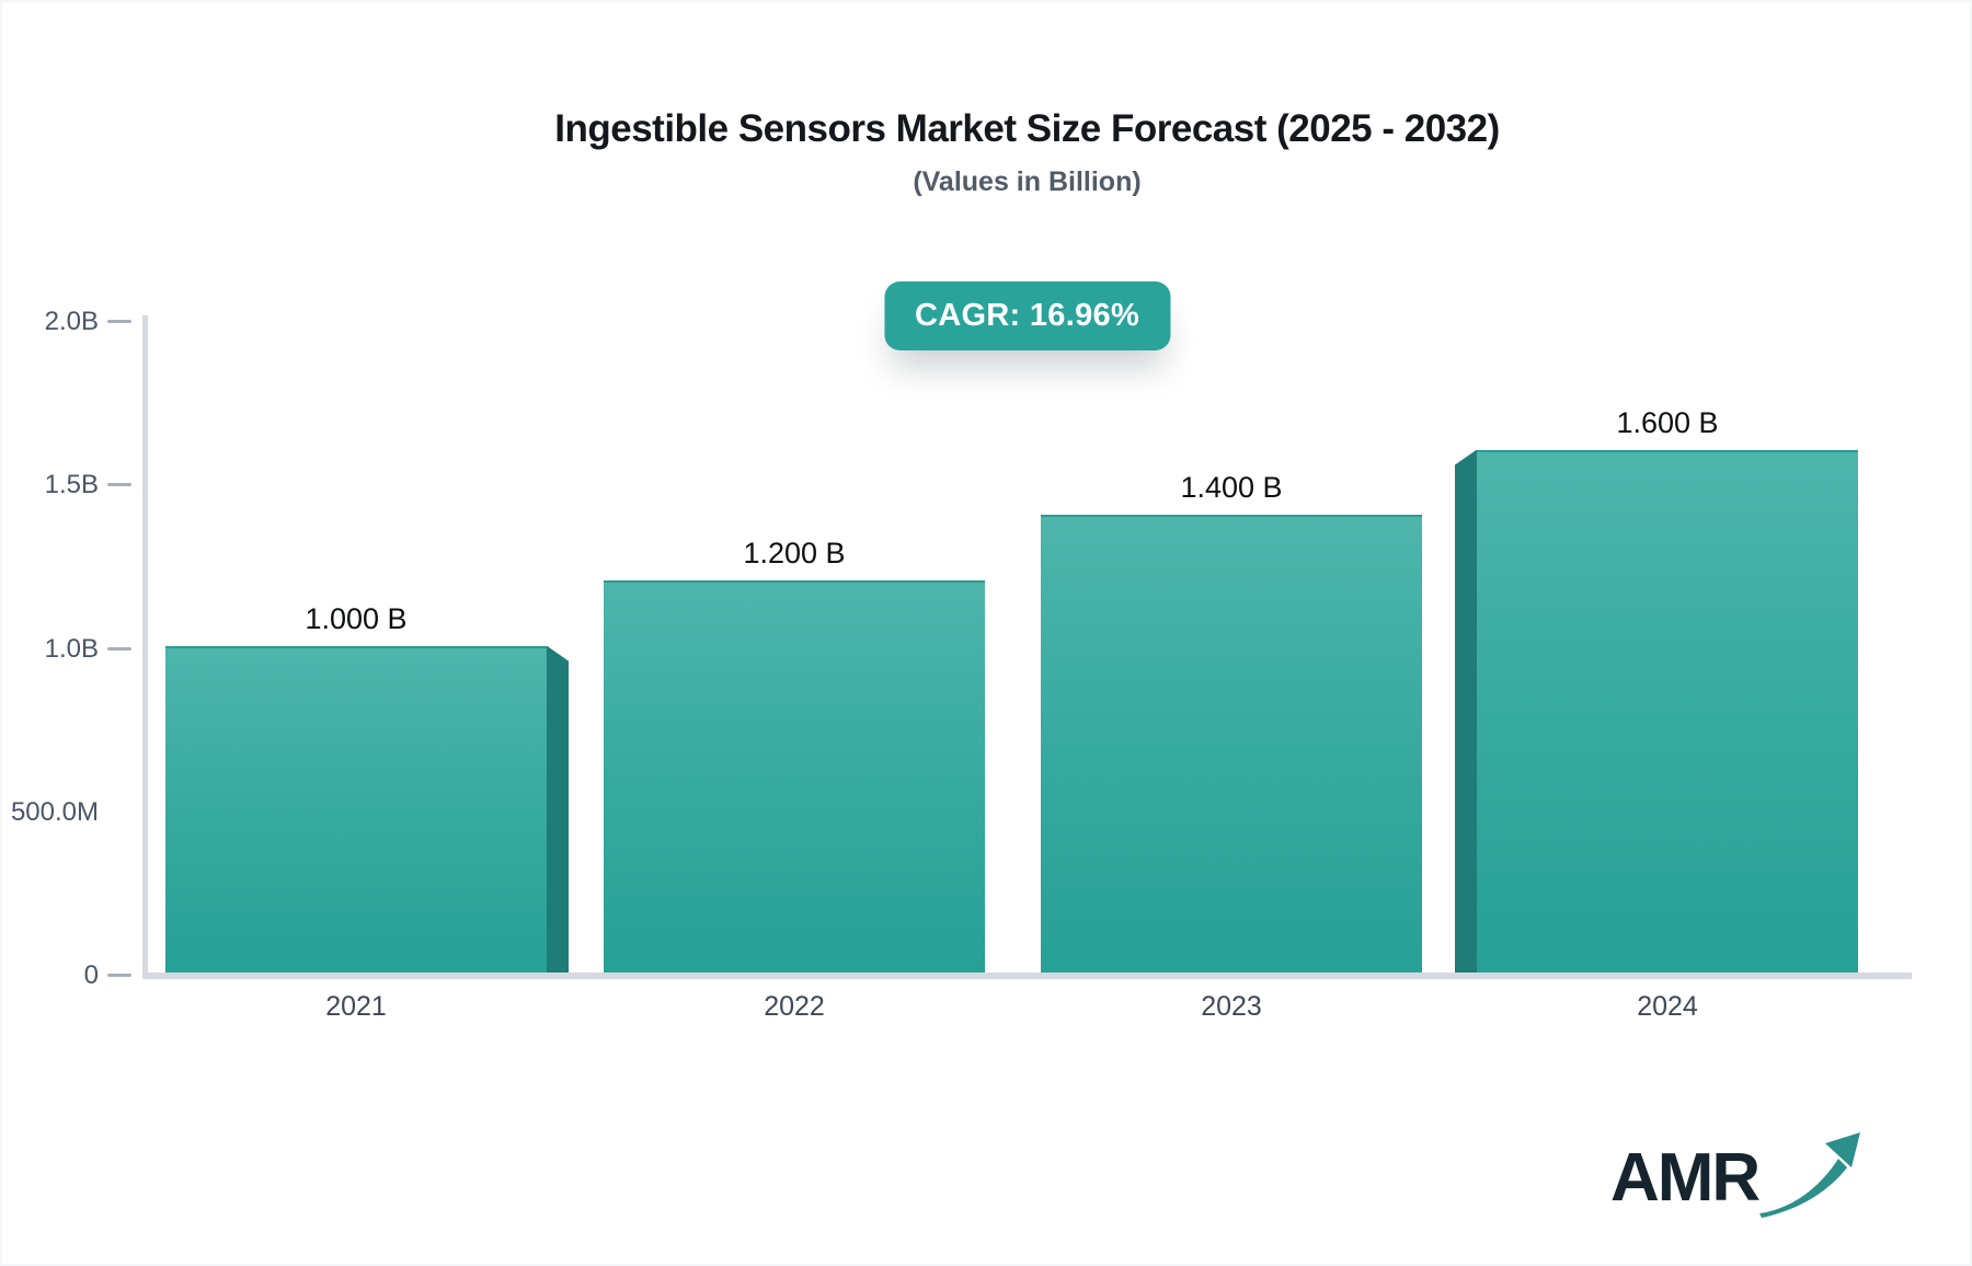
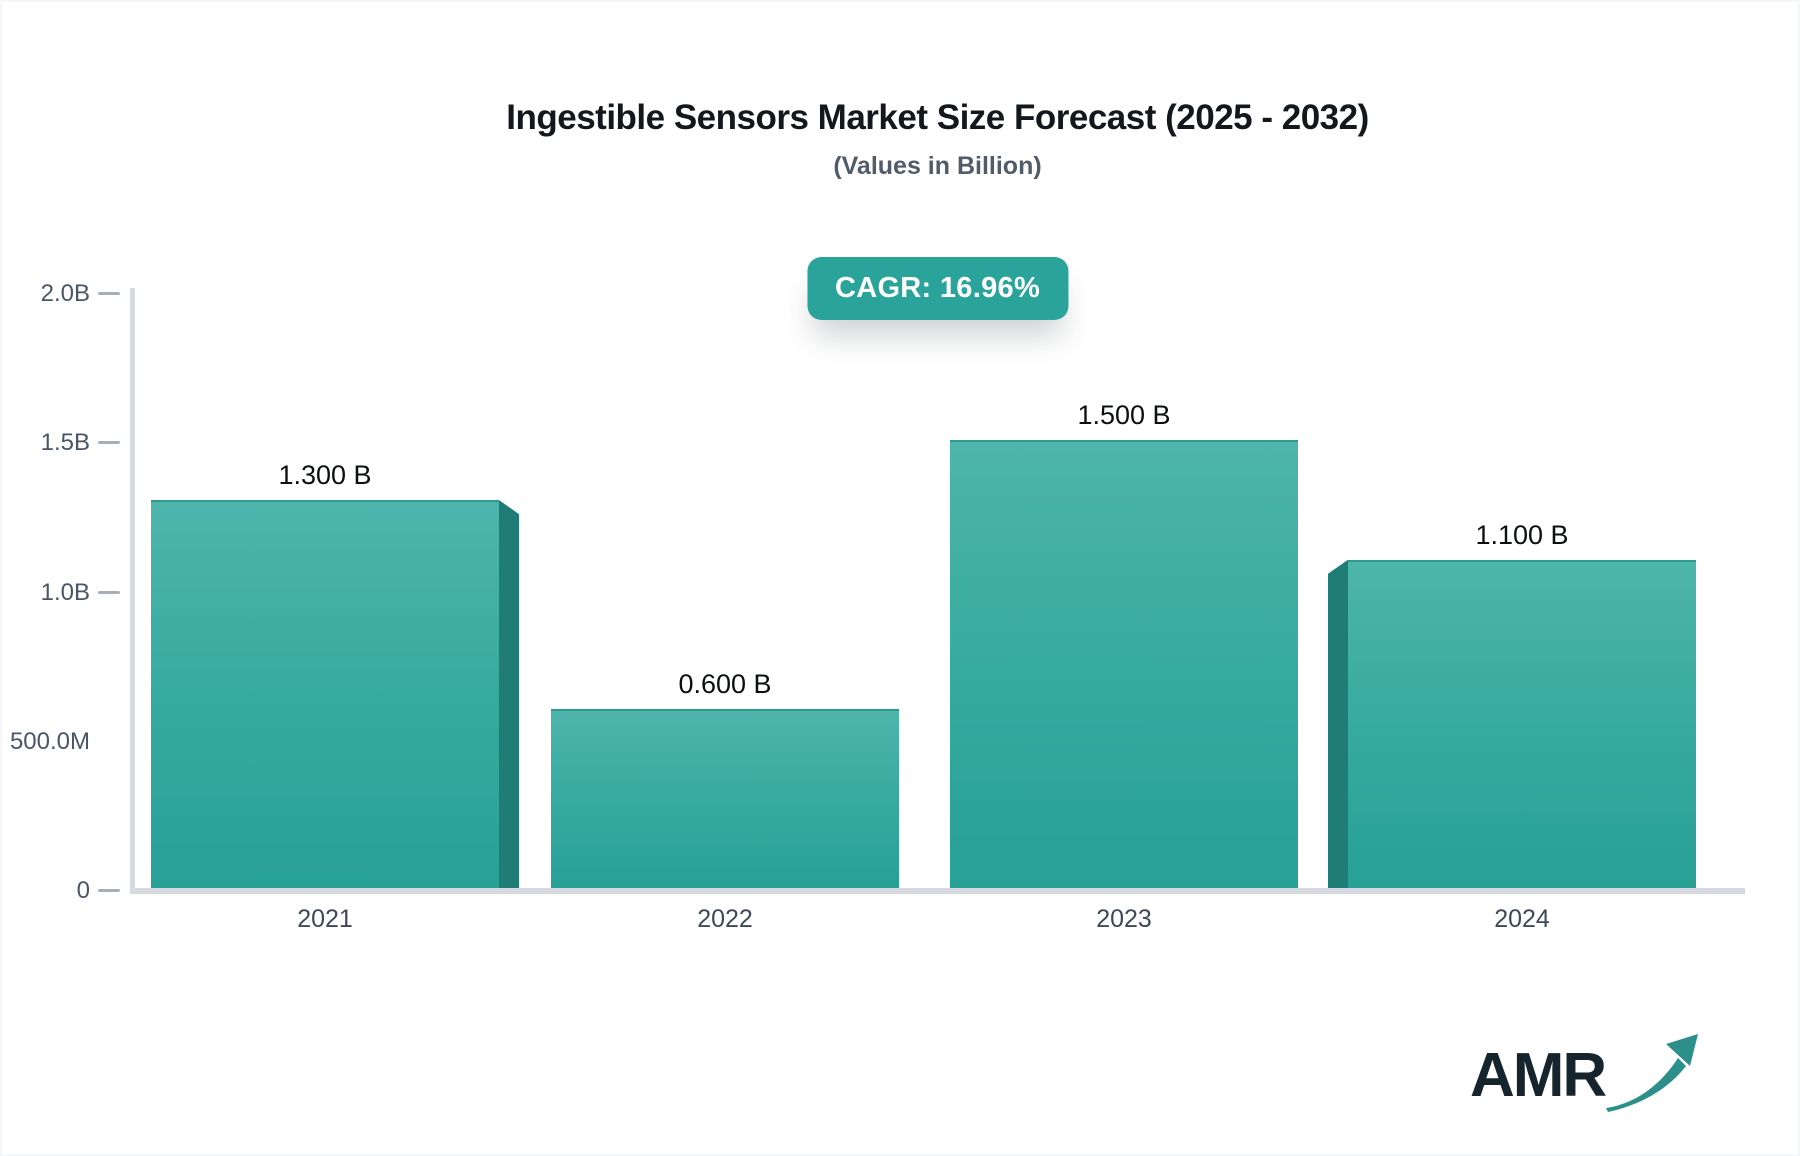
2021: 1.000 -> 1.300
2022: 1.200 -> 0.600
2023: 1.400 -> 1.500
2024: 1.600 -> 1.100
